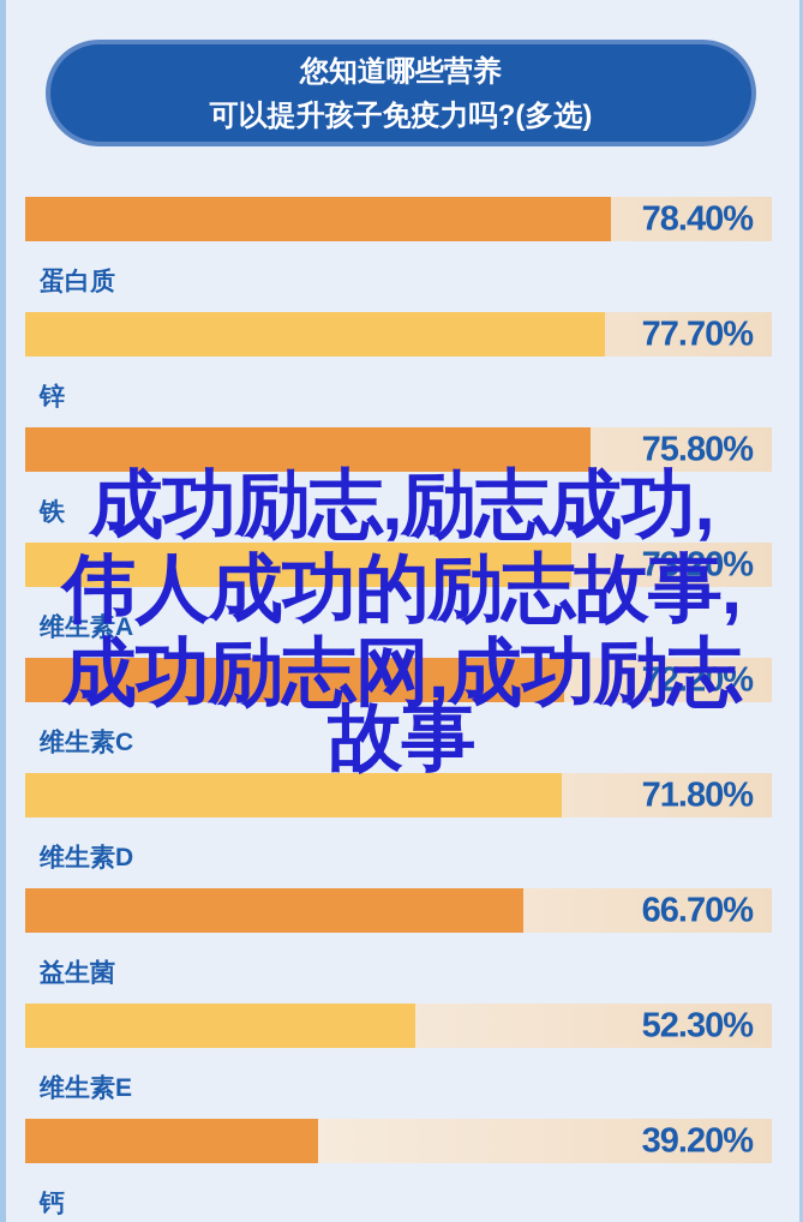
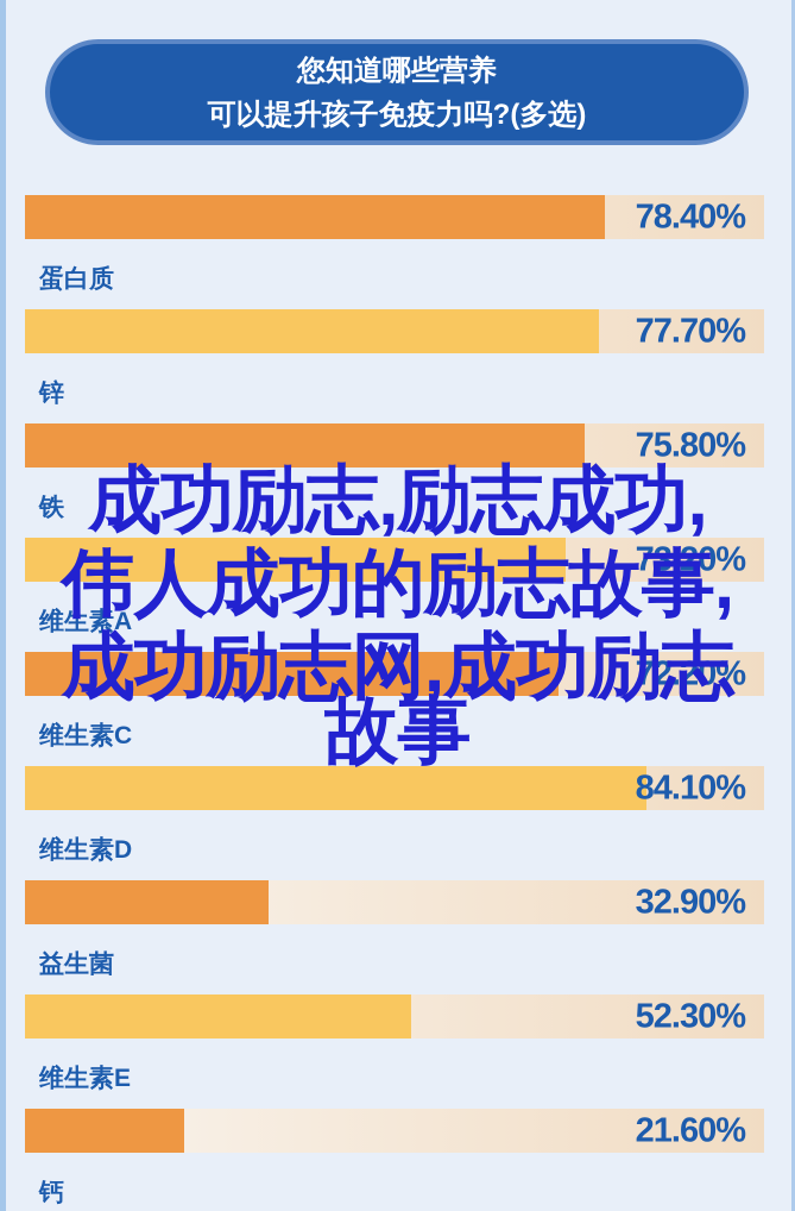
维生素D: 71.80% -> 84.10%
益生菌: 66.70% -> 32.90%
钙: 39.20% -> 21.60%
